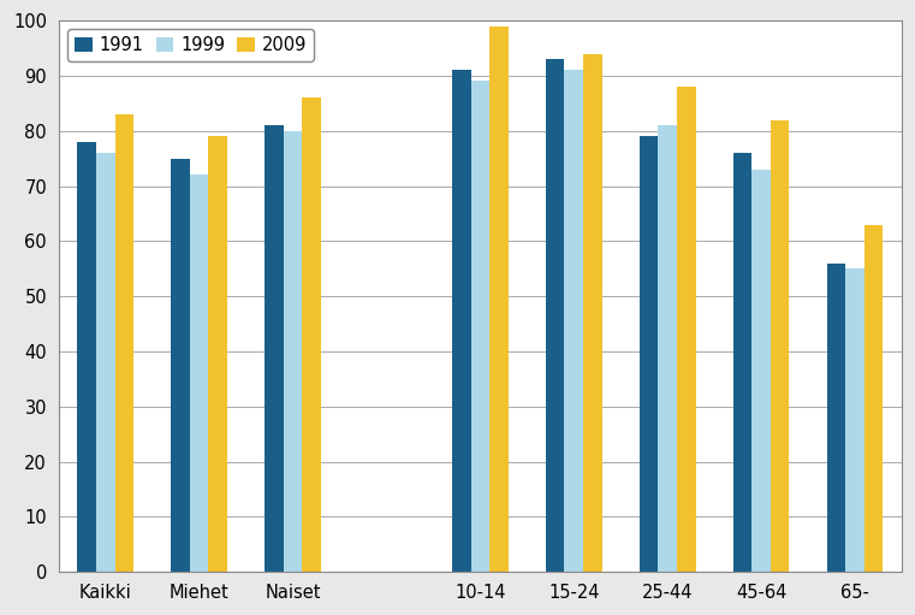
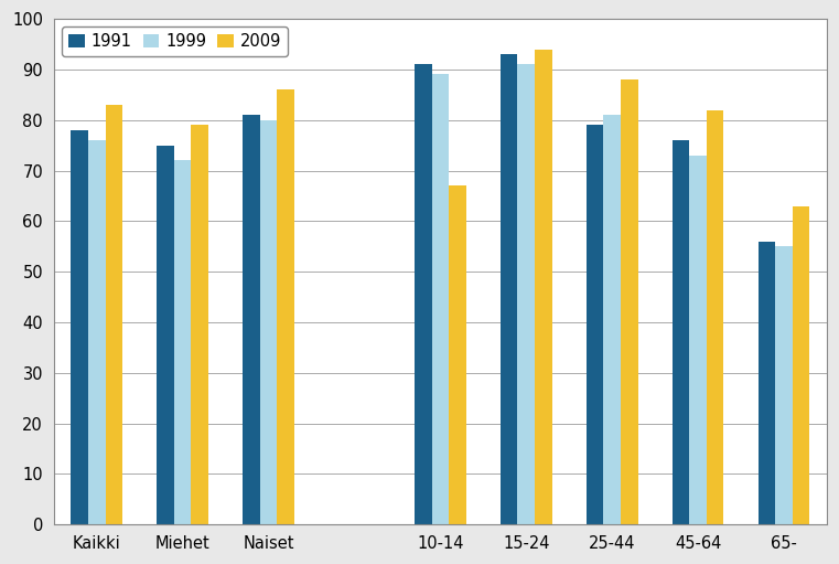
2009/10-14: 99 -> 67
